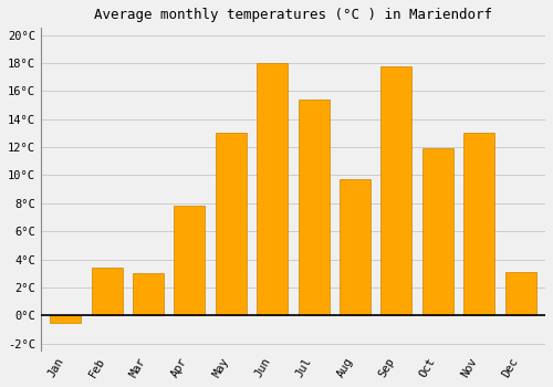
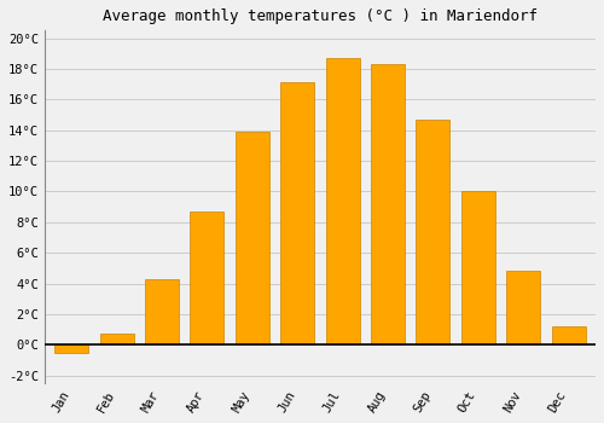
Feb: 3.4°C -> 0.7°C
Mar: 3.0°C -> 4.3°C
Apr: 7.8°C -> 8.7°C
May: 13.0°C -> 13.9°C
Jun: 18.0°C -> 17.1°C
Jul: 15.4°C -> 18.7°C
Aug: 9.7°C -> 18.3°C
Sep: 17.8°C -> 14.7°C
Oct: 11.9°C -> 10.0°C
Nov: 13.0°C -> 4.8°C
Dec: 3.1°C -> 1.2°C
